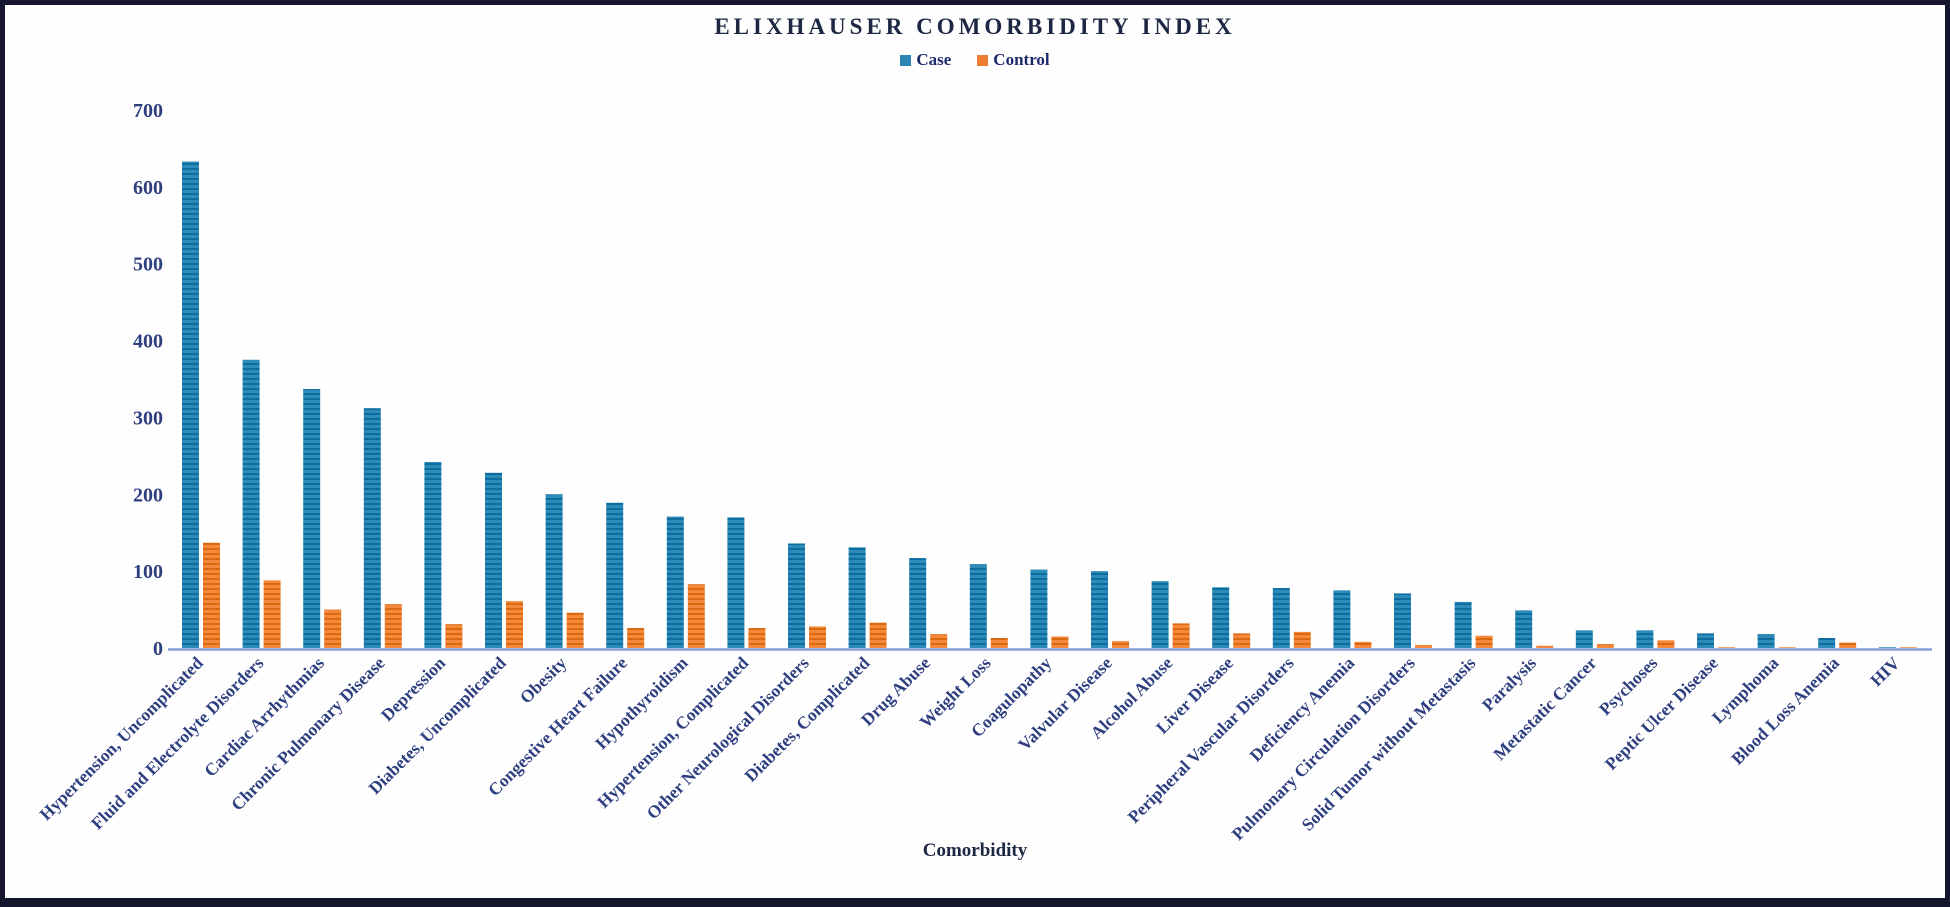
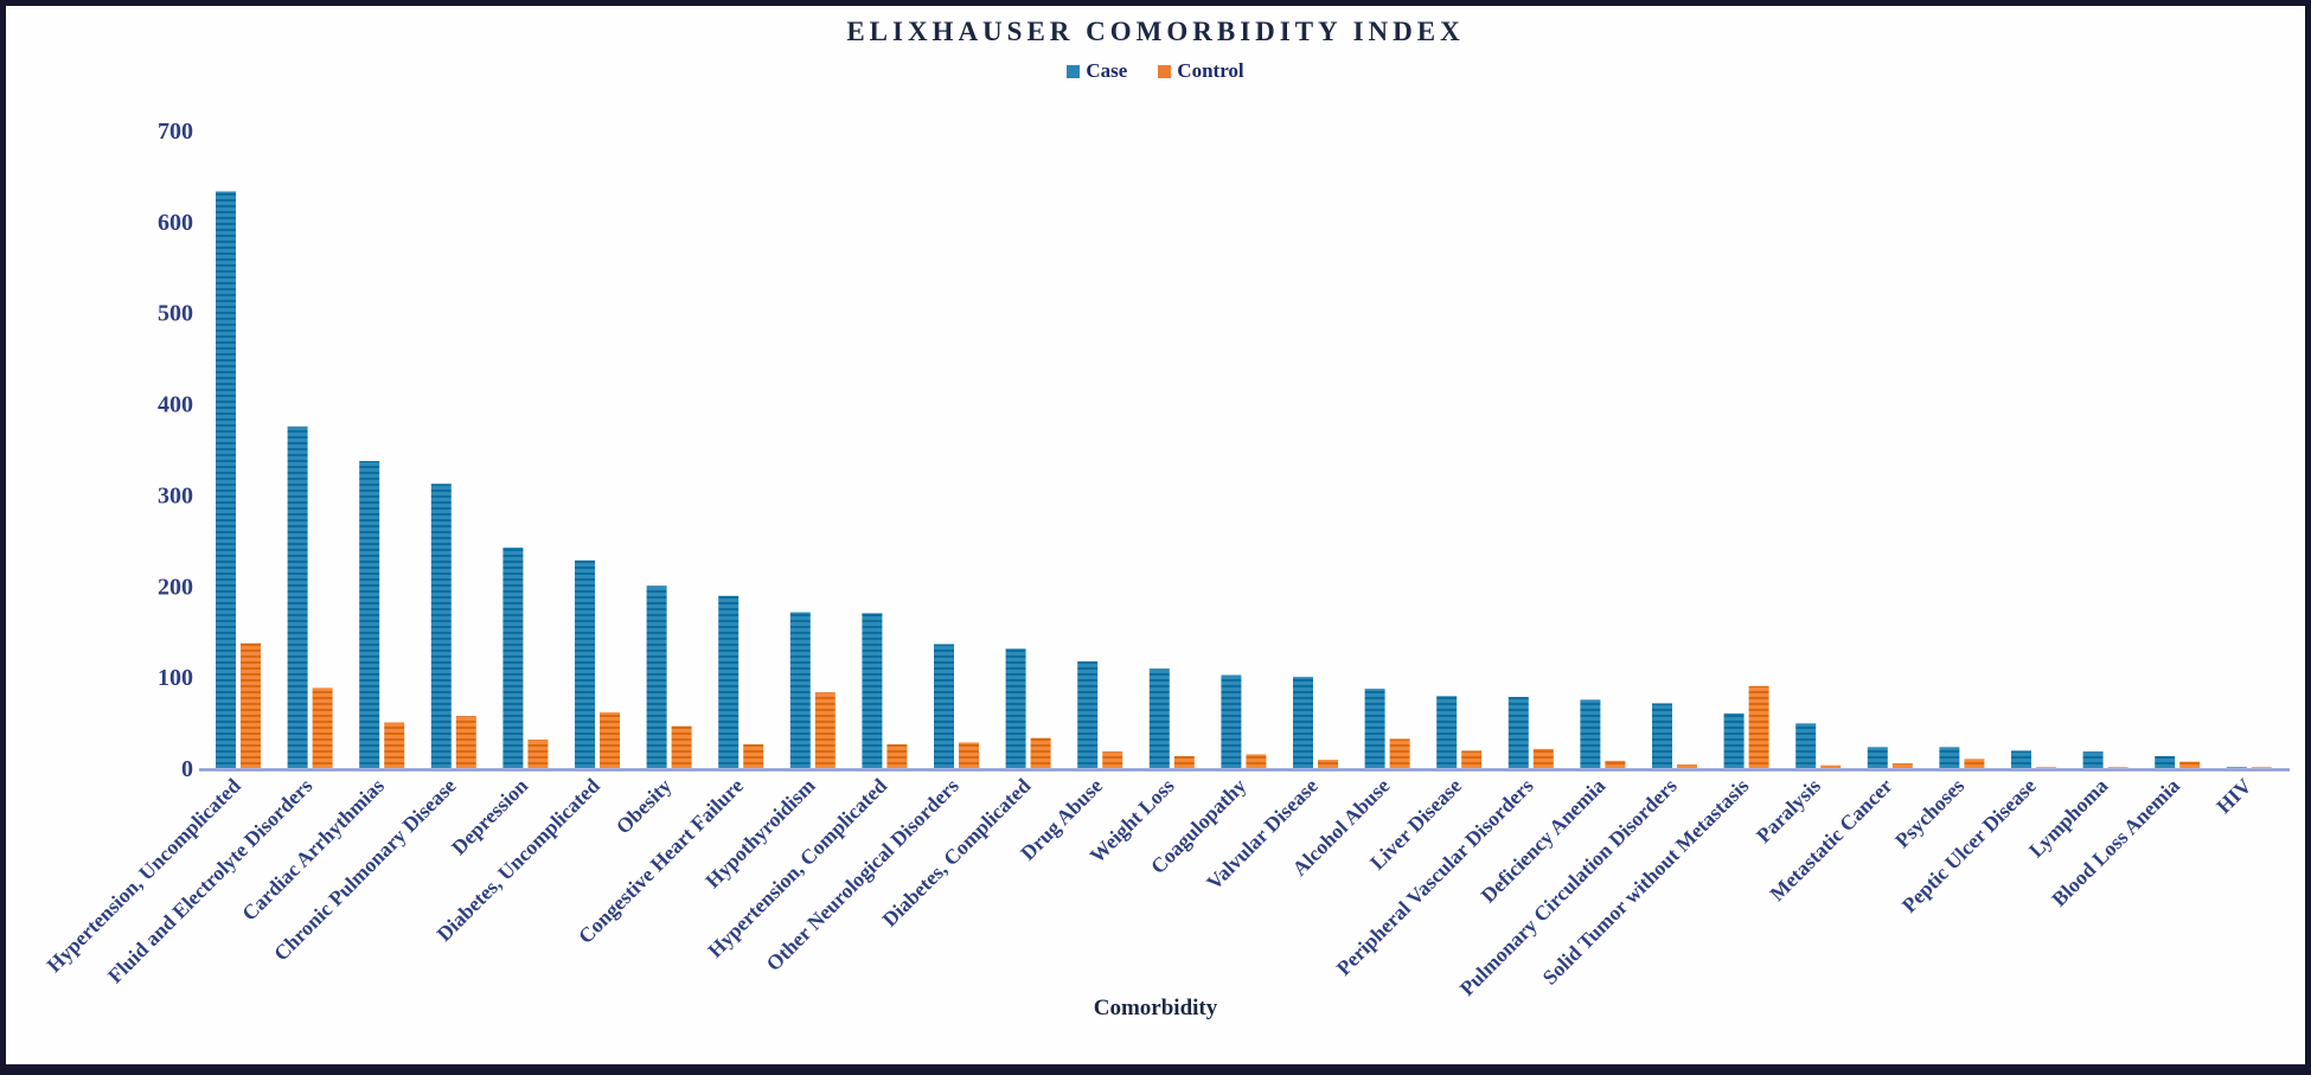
Control/Solid Tumor without Metastasis: 20 -> 90
